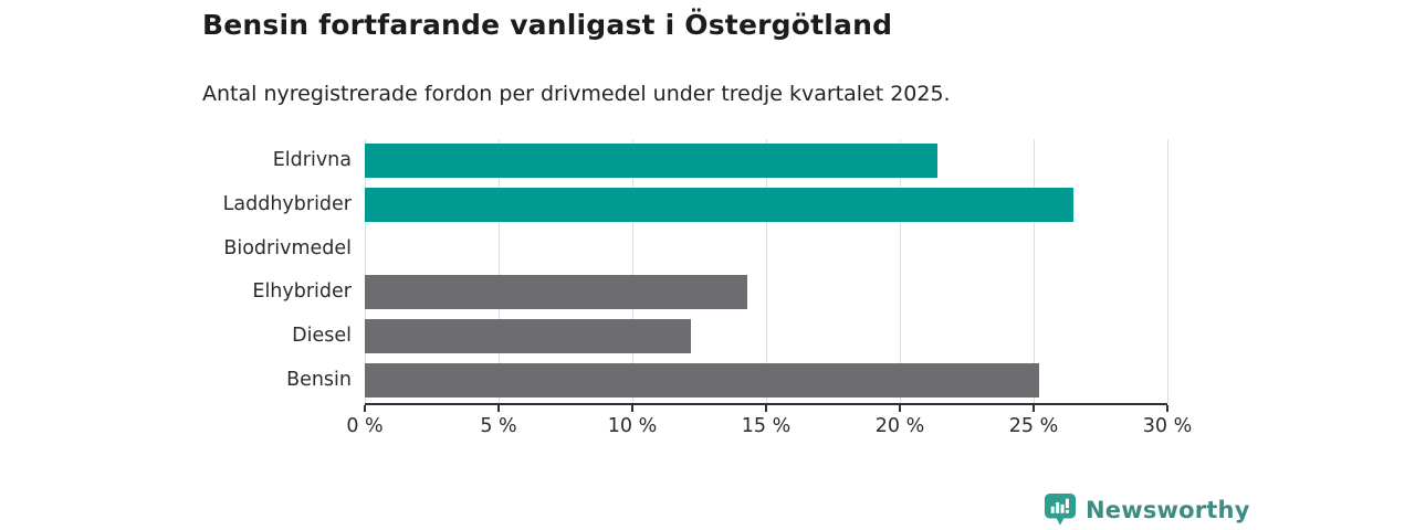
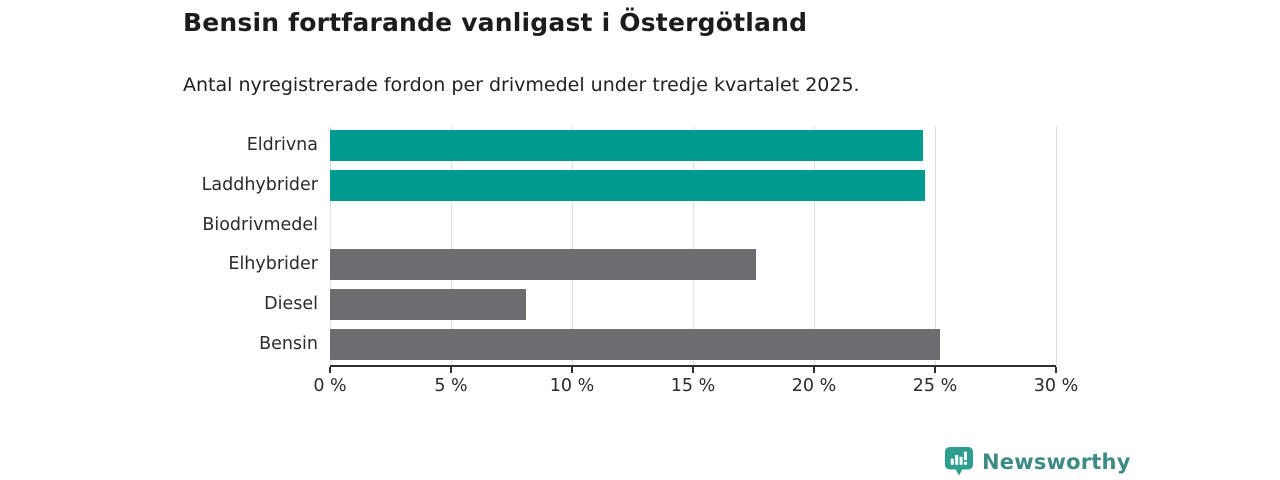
Eldrivna: 21.4% -> 24.5%
Laddhybrider: 26.5% -> 24.6%
Elhybrider: 14.3% -> 17.6%
Diesel: 12.2% -> 8.1%
